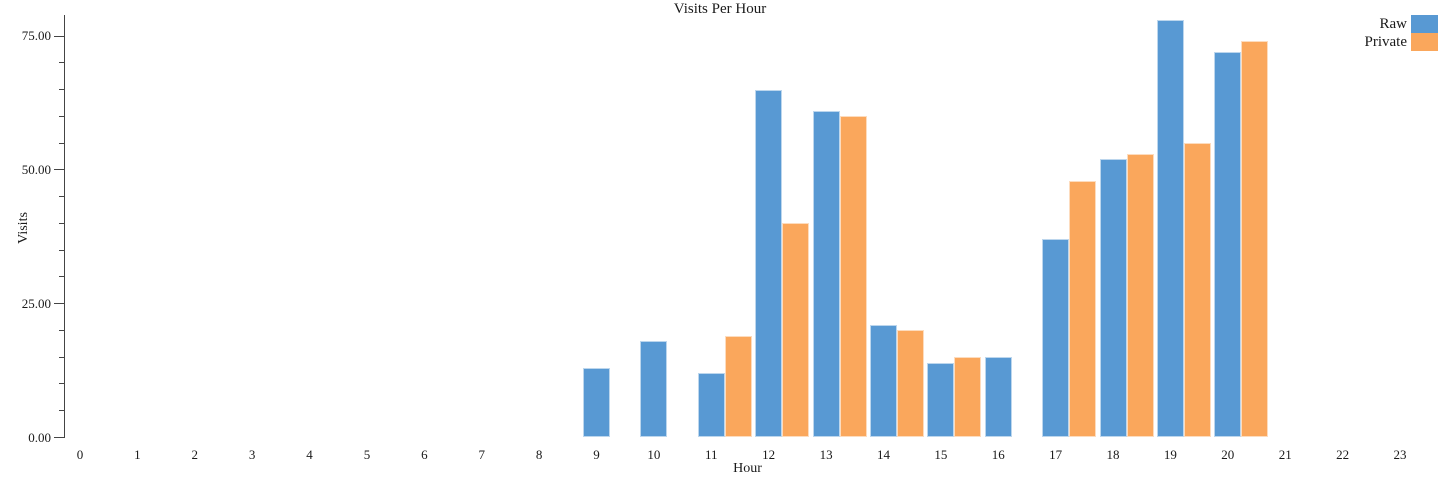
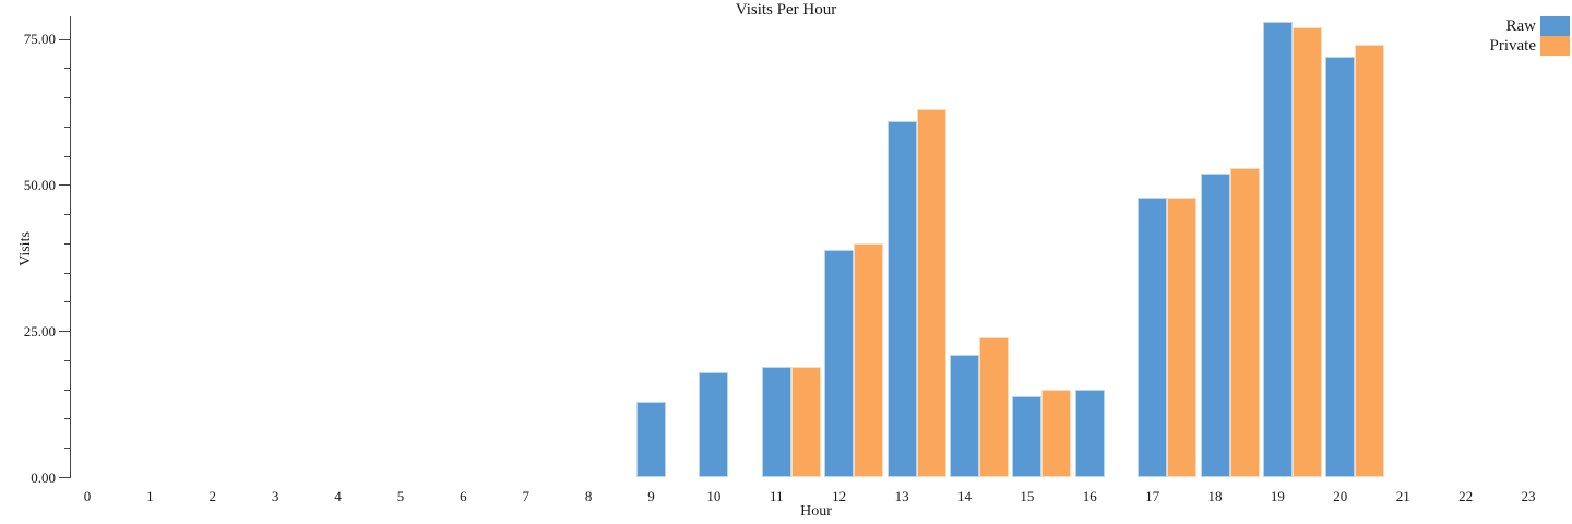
Raw/11: 12 -> 19
Raw/12: 65 -> 39
Private/13: 60 -> 63
Private/14: 20 -> 24
Raw/17: 37 -> 48
Private/19: 55 -> 77
